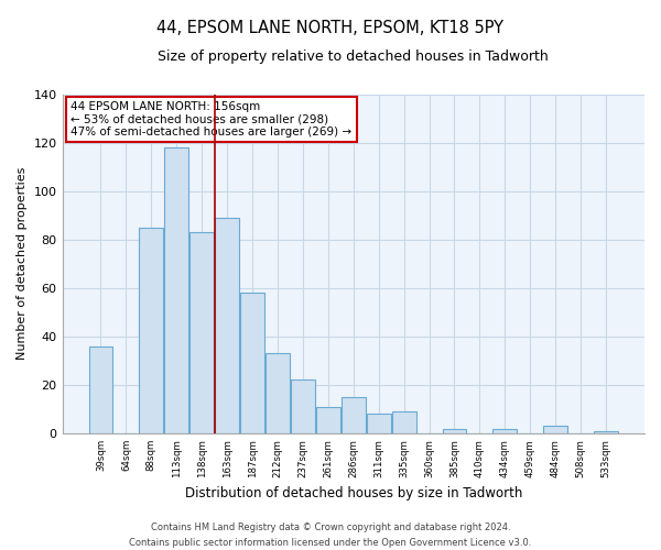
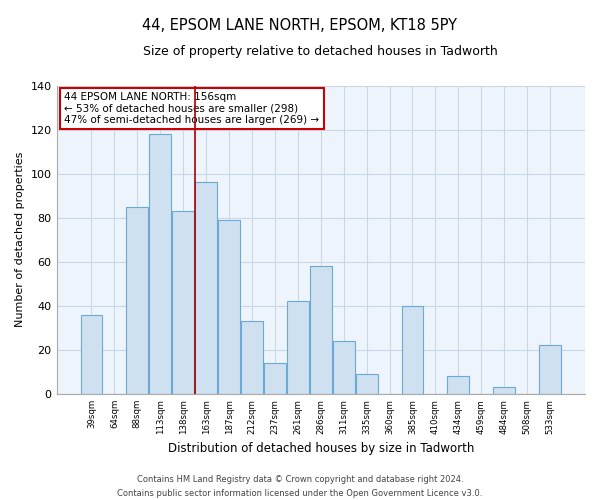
163sqm: 89 -> 96
187sqm: 58 -> 79
237sqm: 22 -> 14
261sqm: 11 -> 42
286sqm: 15 -> 58
311sqm: 8 -> 24
385sqm: 2 -> 40
434sqm: 2 -> 8
533sqm: 1 -> 22
